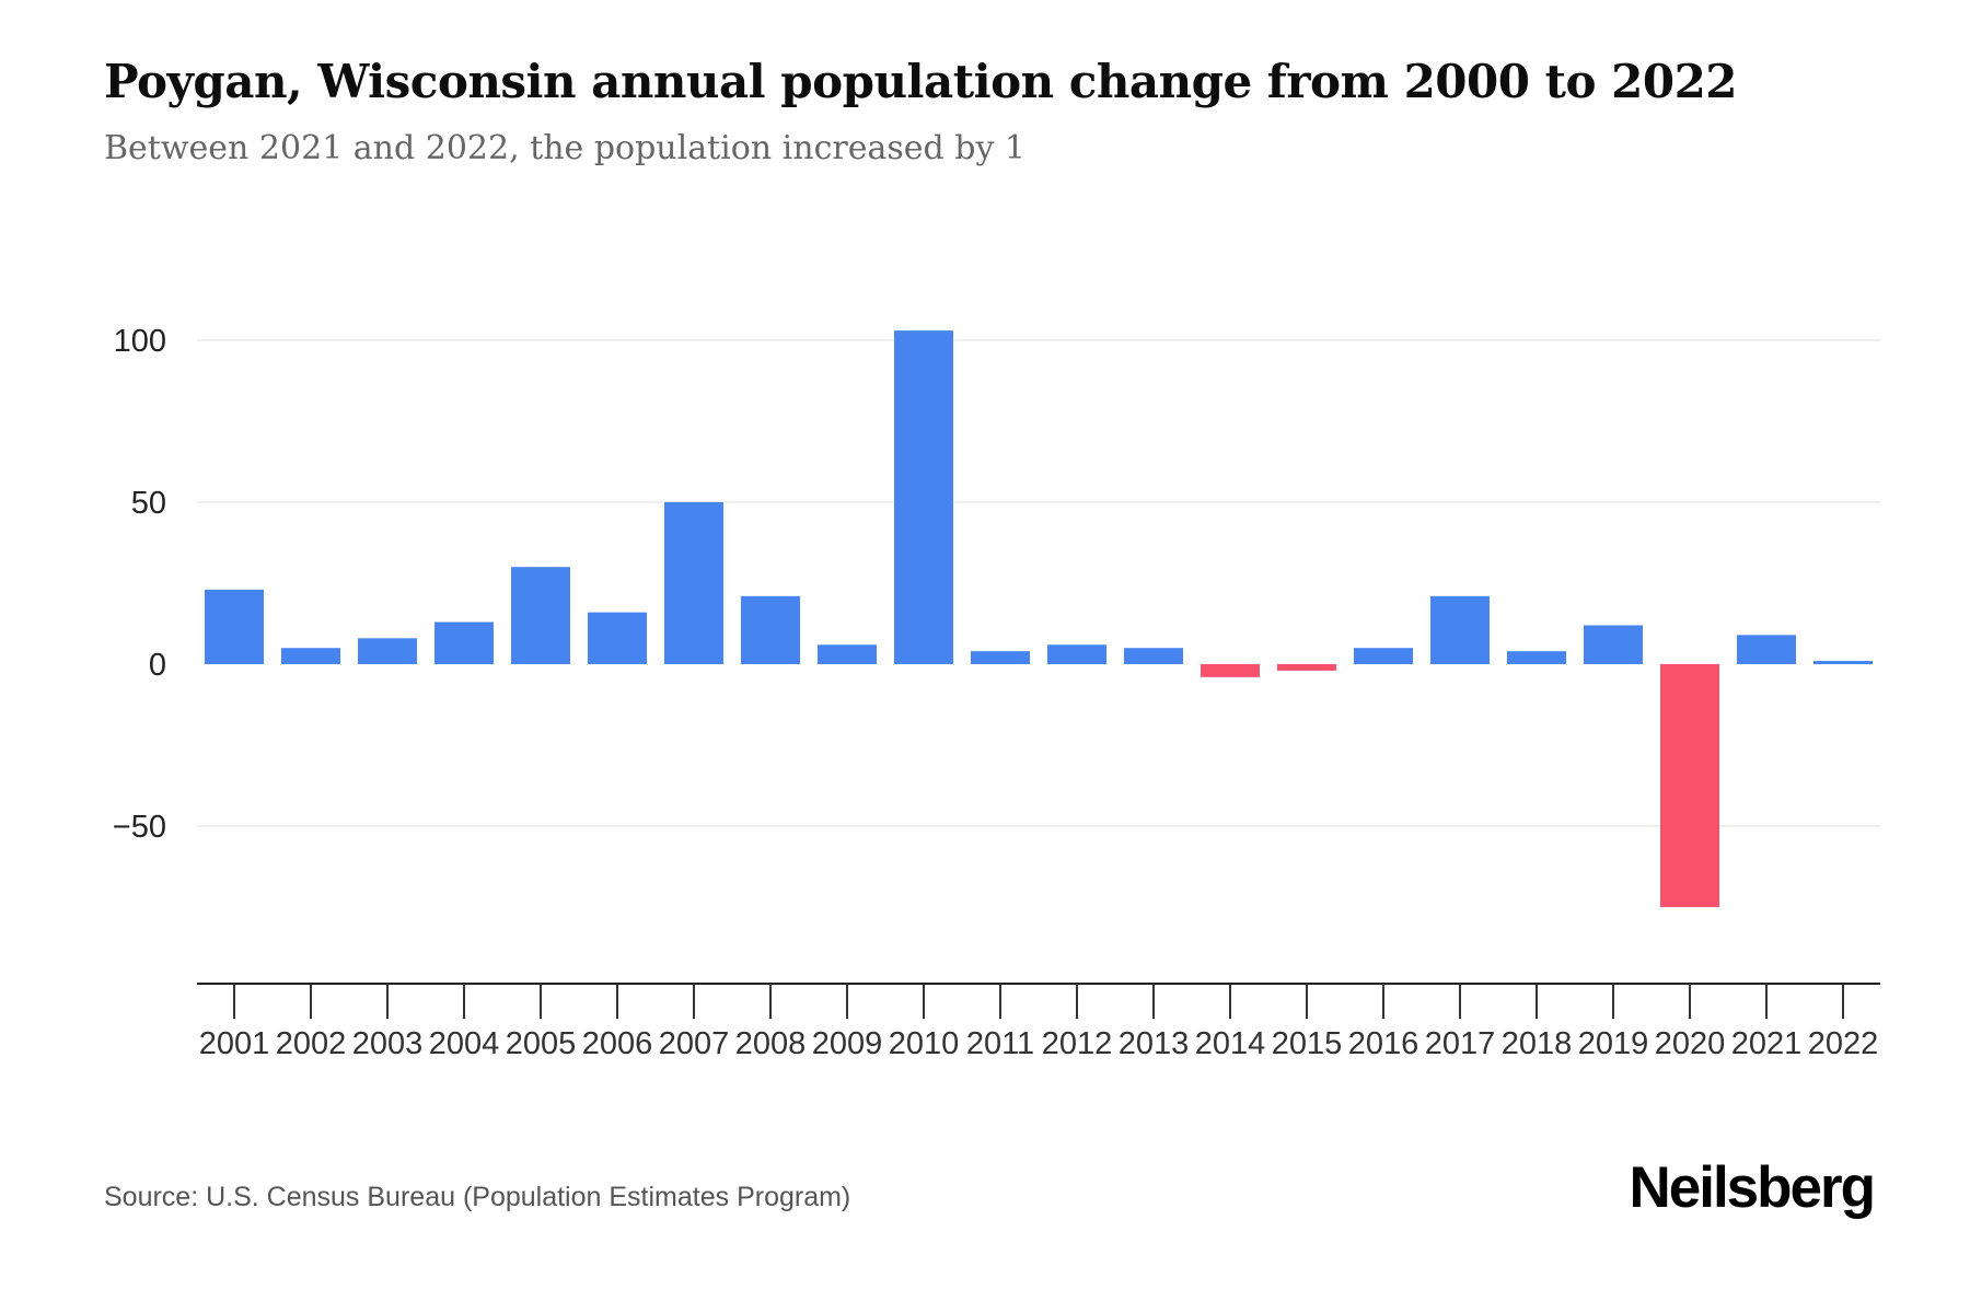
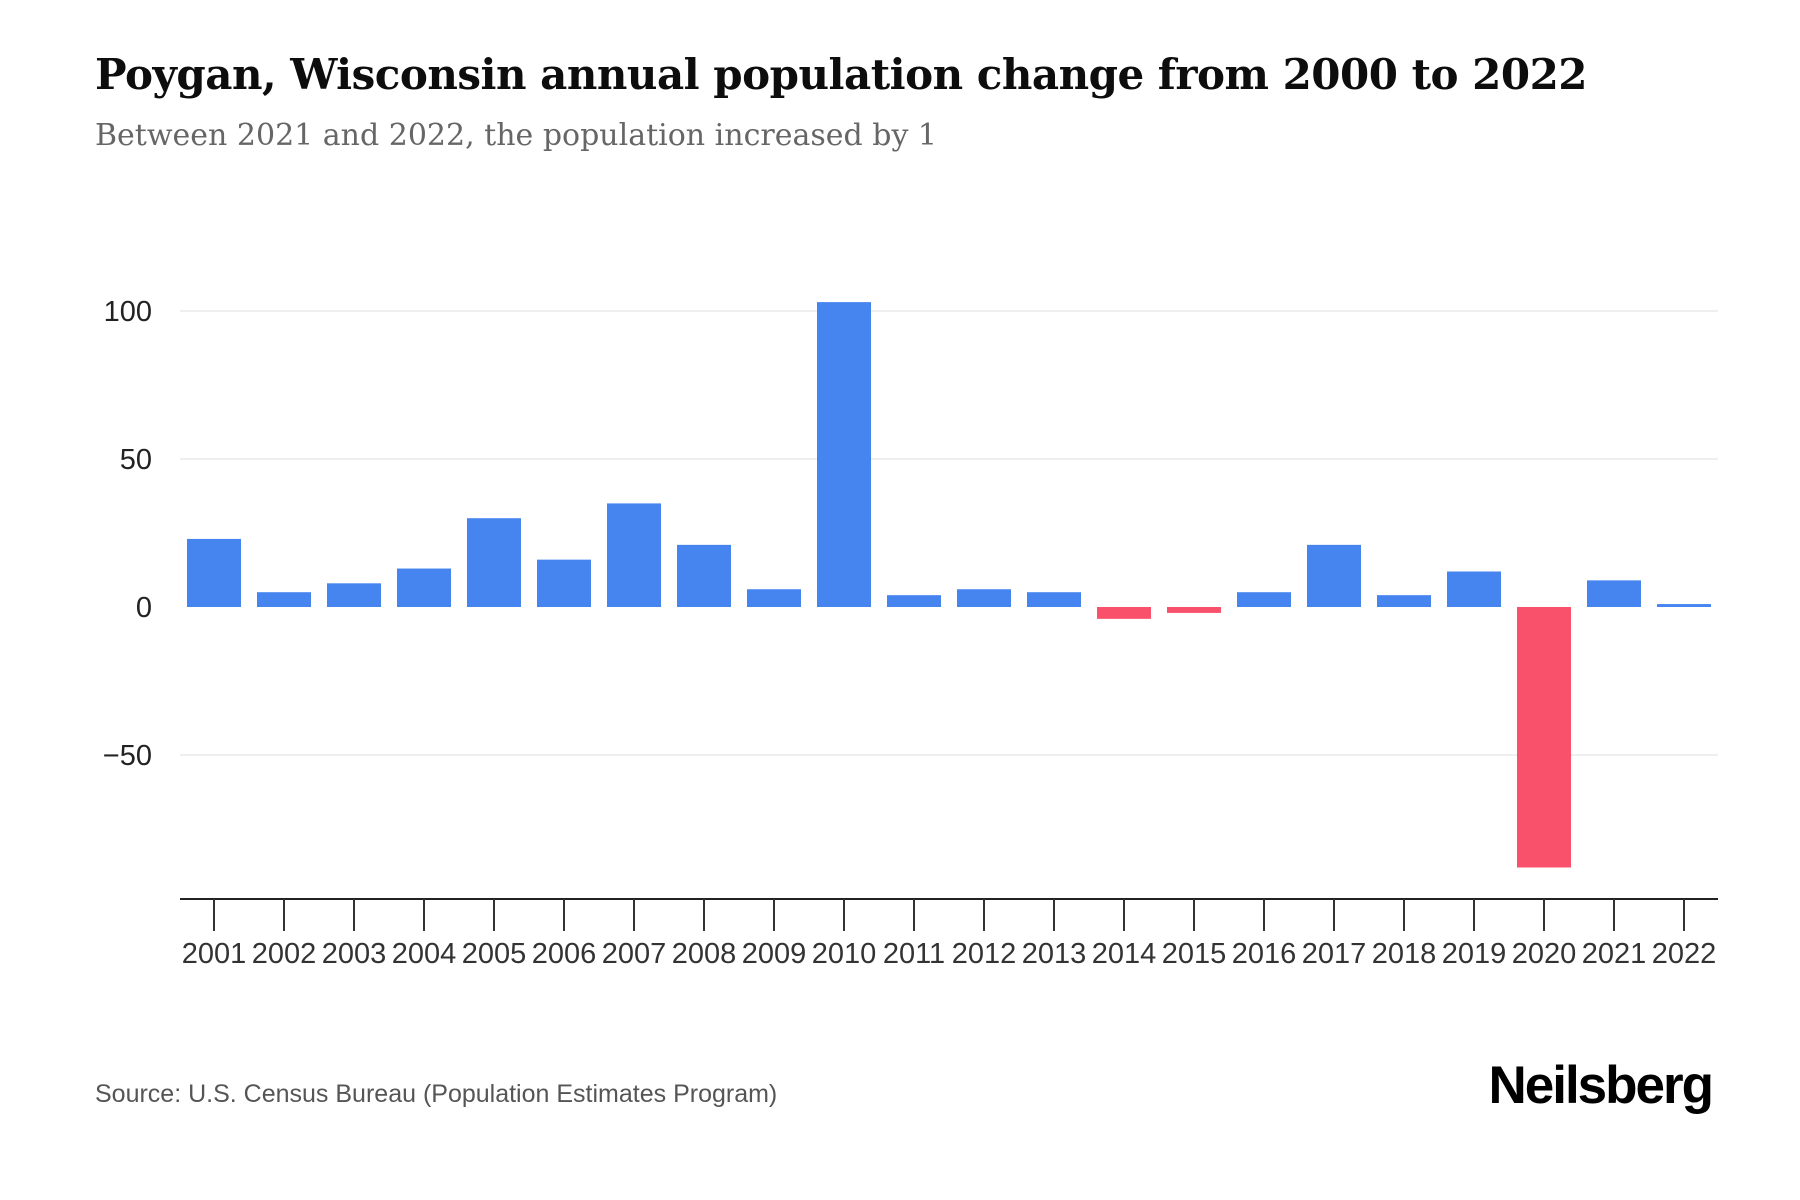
2007: 50 -> 35
2020: -75 -> -88
